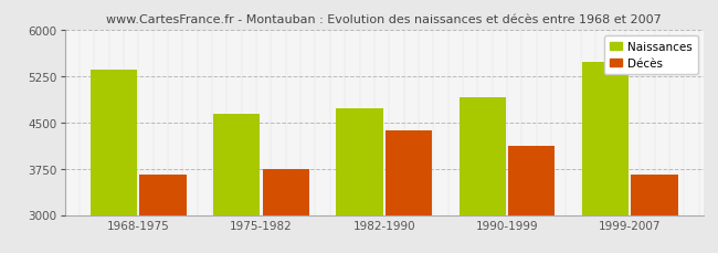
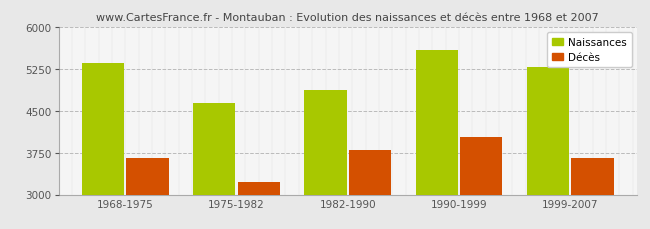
Décès/1975-1982: 3740 -> 3220
Naissances/1982-1990: 4720 -> 4870
Décès/1982-1990: 4360 -> 3800
Naissances/1990-1999: 4900 -> 5580
Décès/1990-1999: 4120 -> 4020
Naissances/1999-2007: 5480 -> 5280
